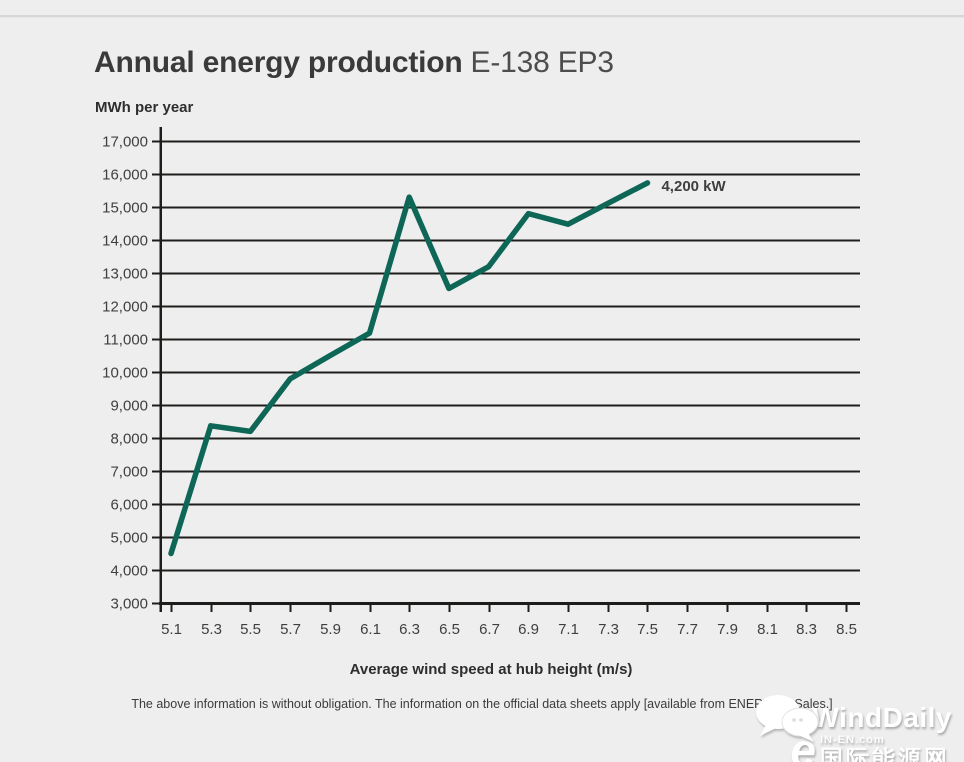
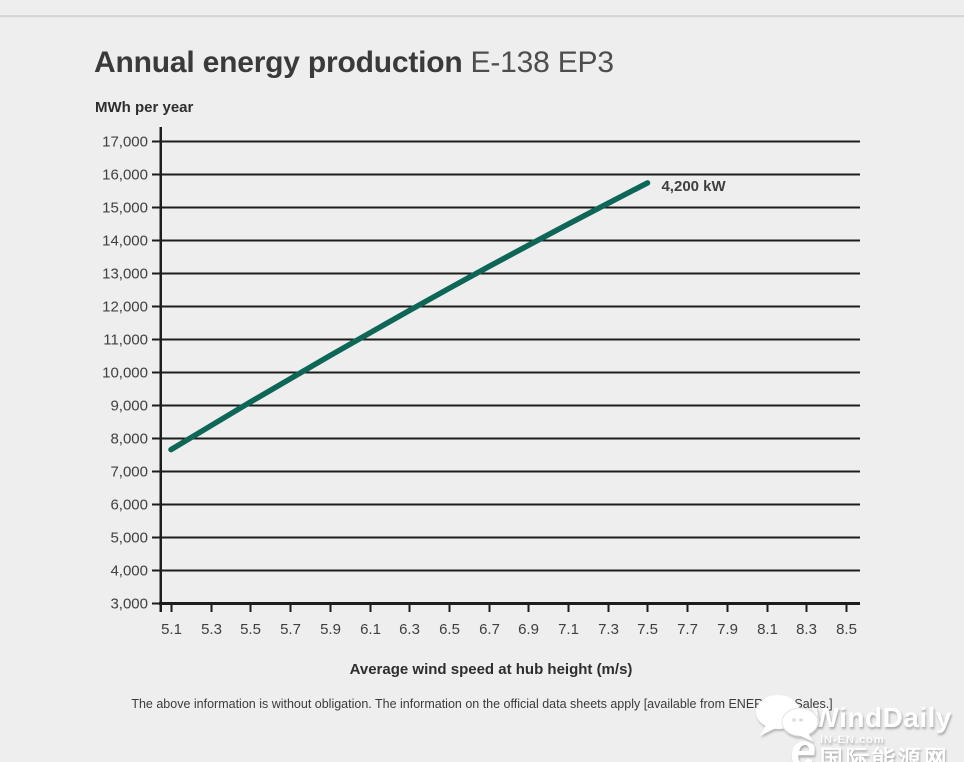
5.1: 4500 -> 7600
5.5: 8200 -> 9100
6.3: 15300 -> 11900
6.9: 14800 -> 13800
